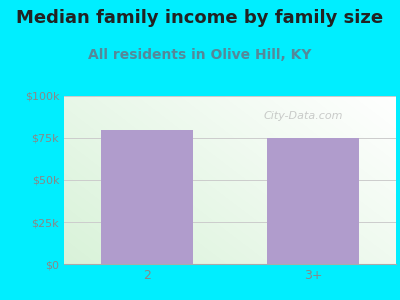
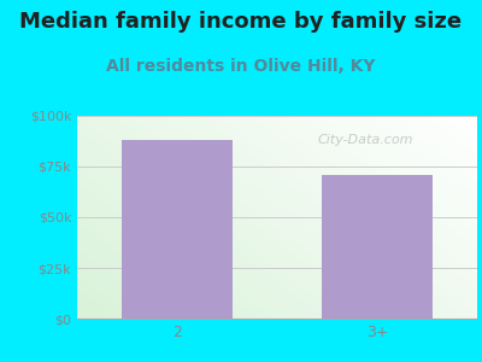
2: $80k -> $88k
3+: $75k -> $71k
